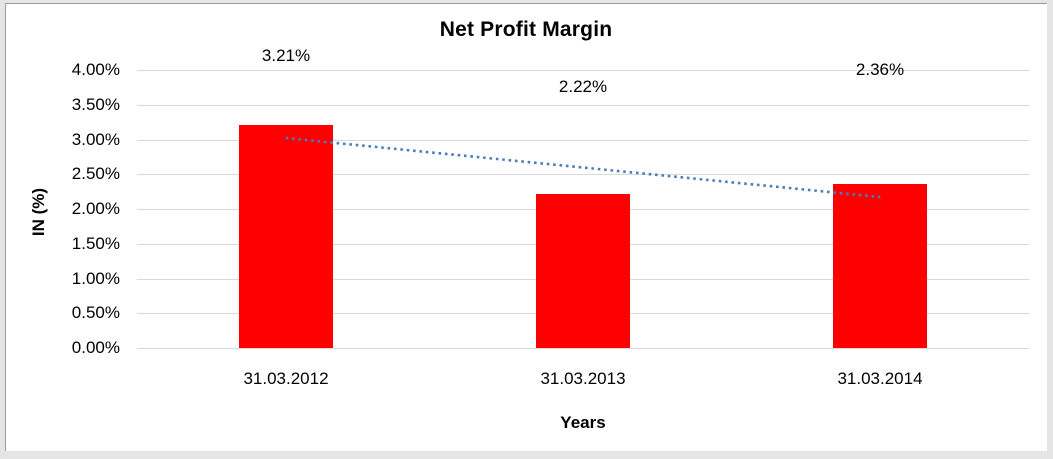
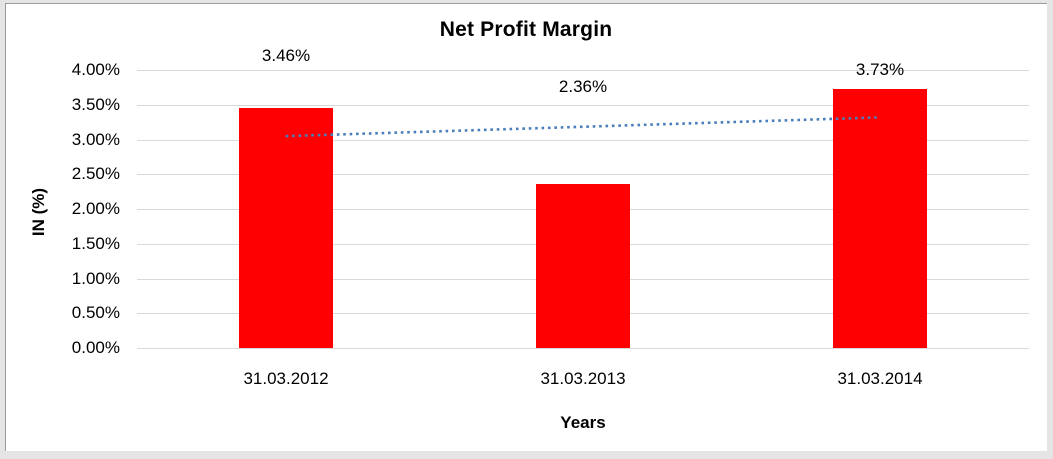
31.03.2012: 3.21% -> 3.46%
31.03.2013: 2.22% -> 2.36%
31.03.2014: 2.36% -> 3.73%
